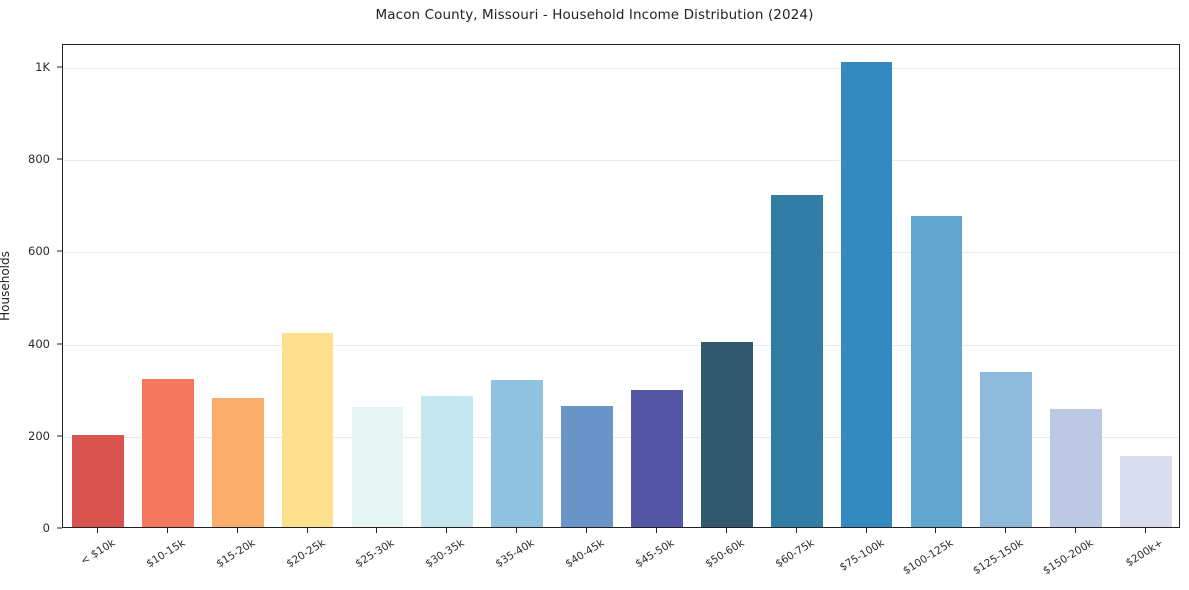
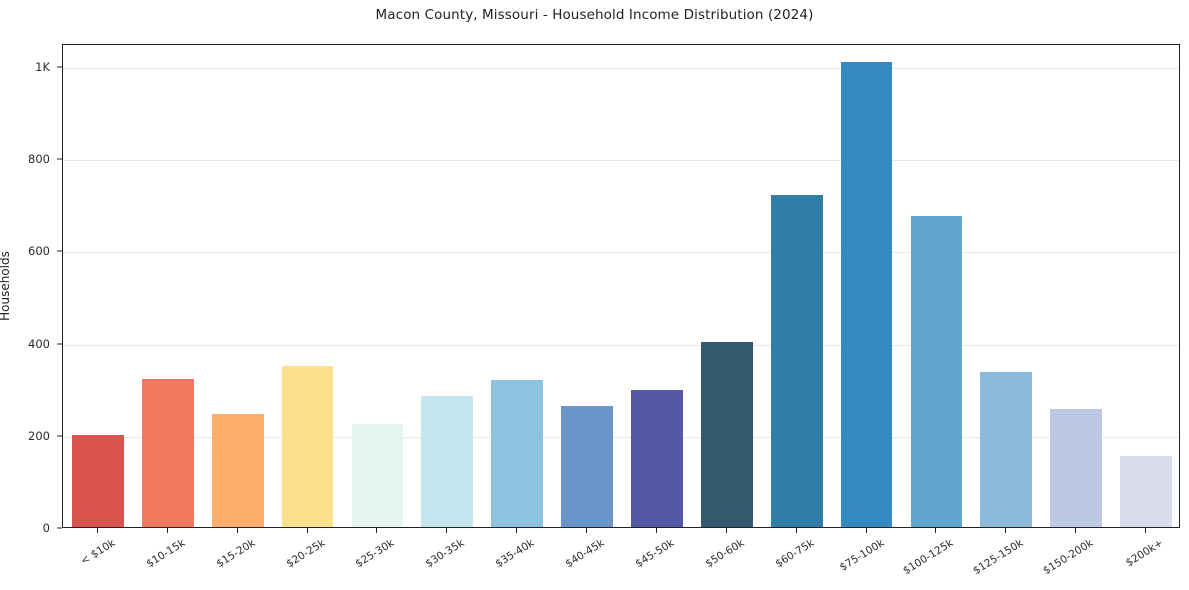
$15-20k: 280 -> 250
$20-25k: 420 -> 350
$25-30k: 260 -> 220
